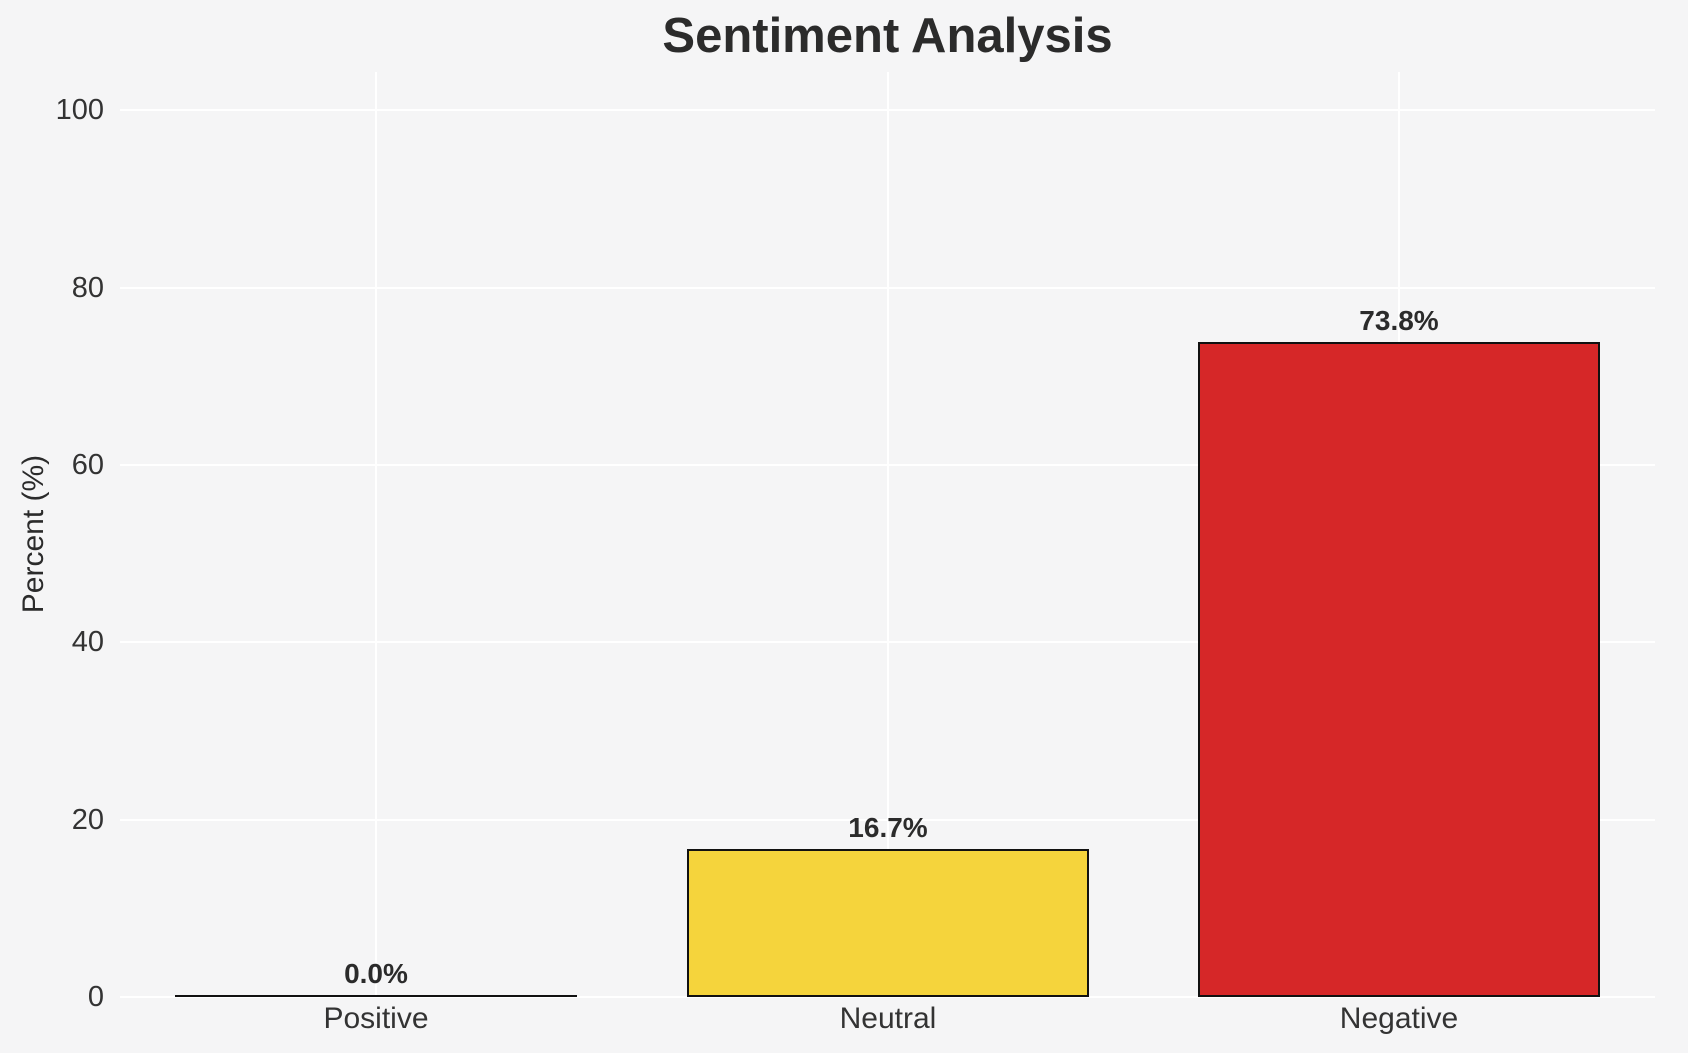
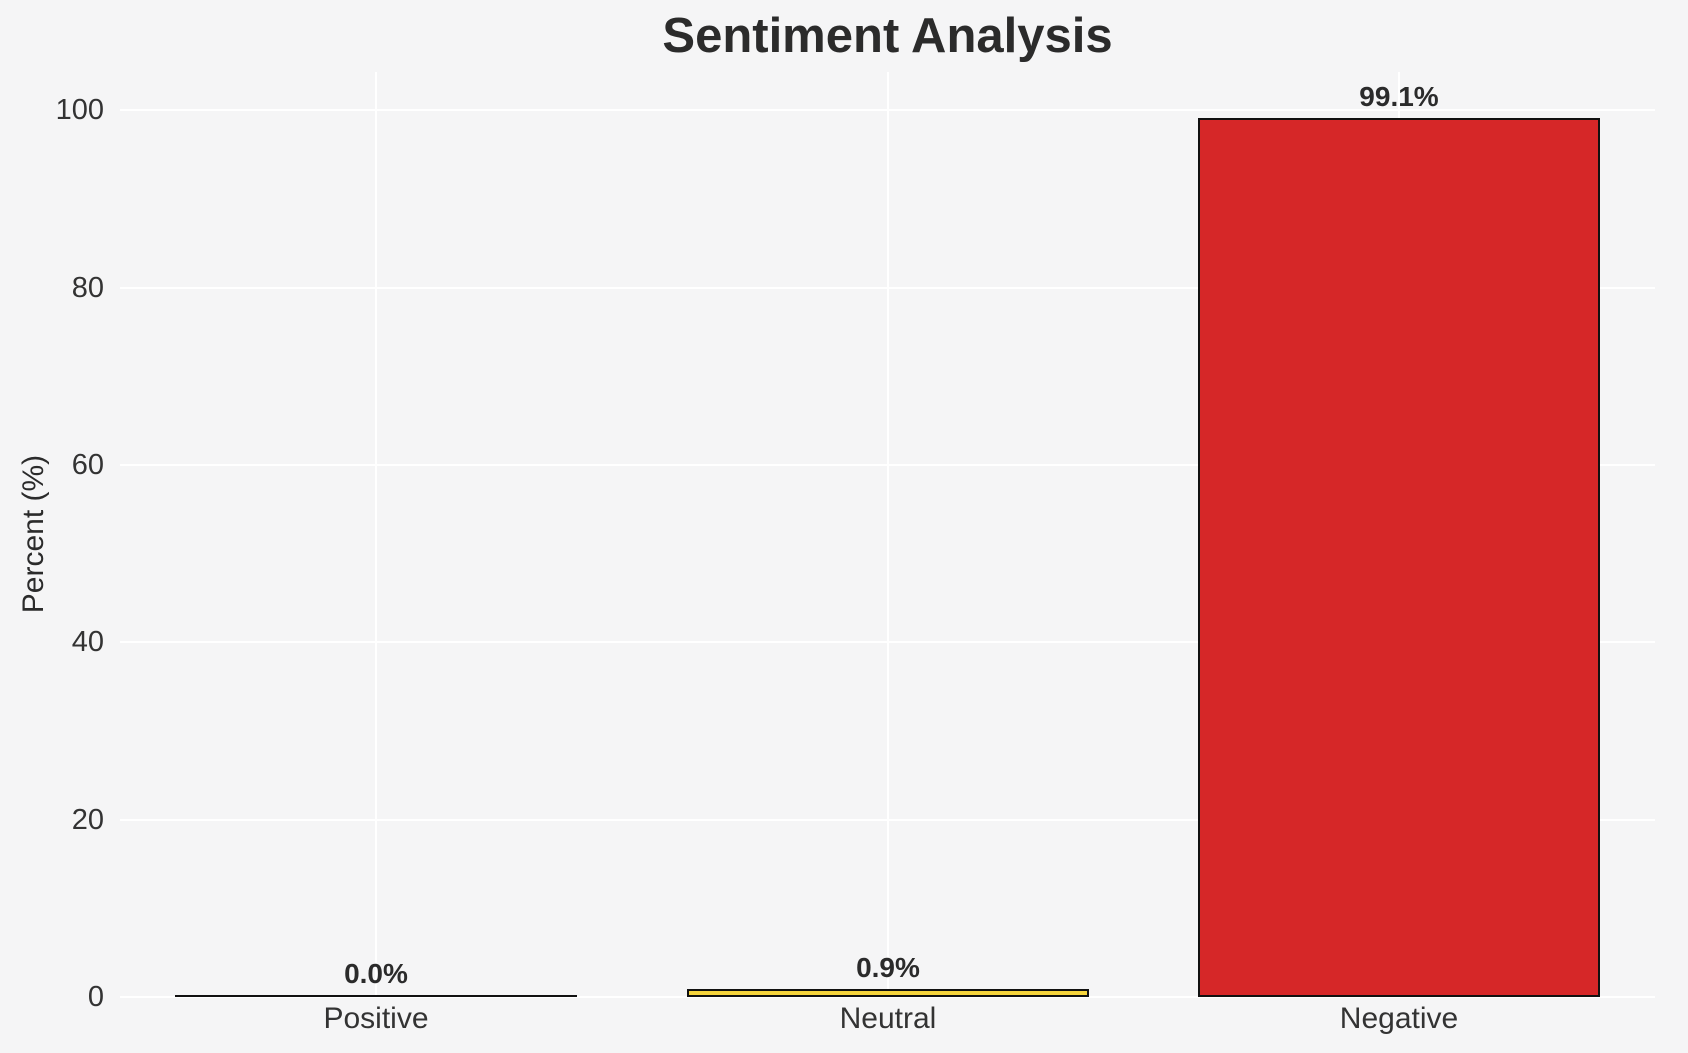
Neutral: 16.7% -> 0.9%
Negative: 73.8% -> 99.1%
